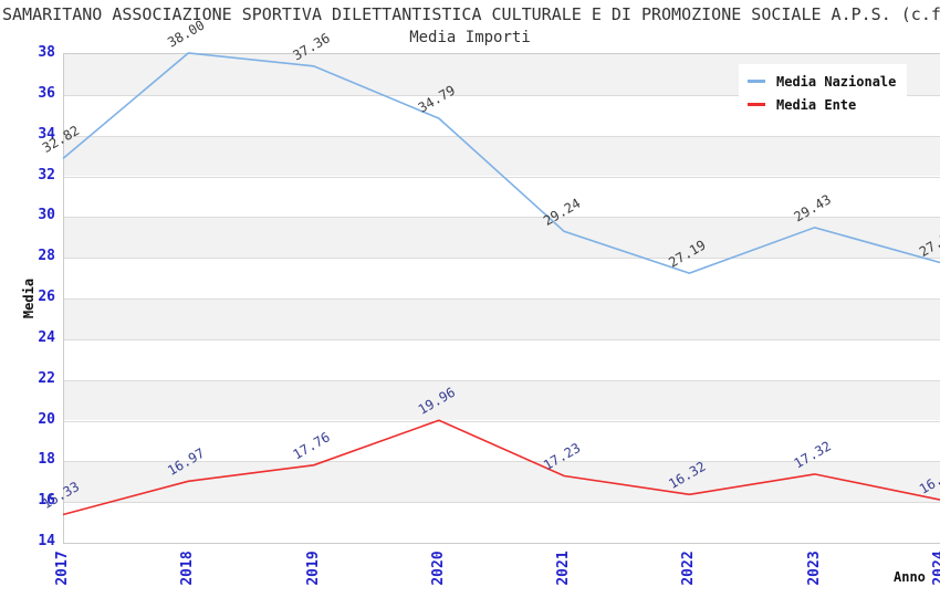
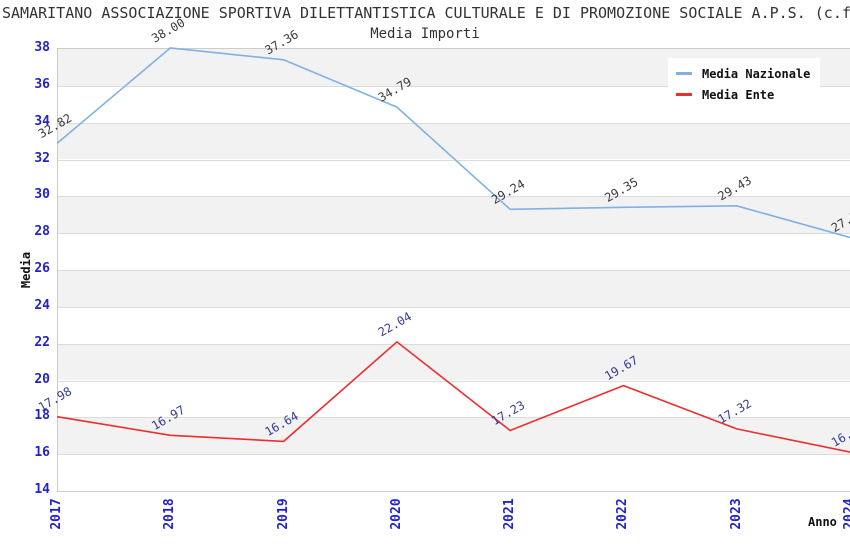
Media Ente/2017: 15.33 -> 17.98
Media Ente/2019: 17.76 -> 16.64
Media Ente/2020: 19.96 -> 22.04
Media Nazionale/2022: 27.19 -> 29.35
Media Ente/2022: 16.32 -> 19.67
